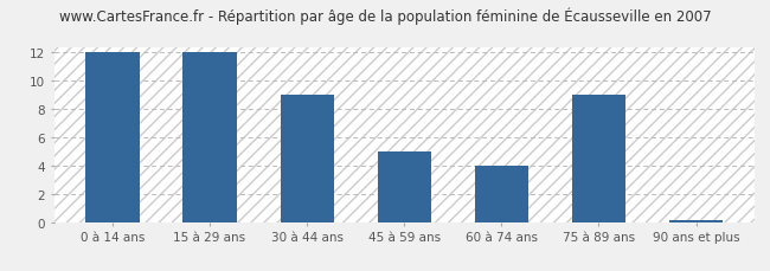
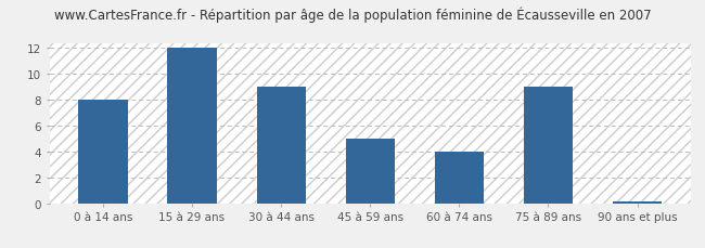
0 à 14 ans: 12.0 -> 8.0
